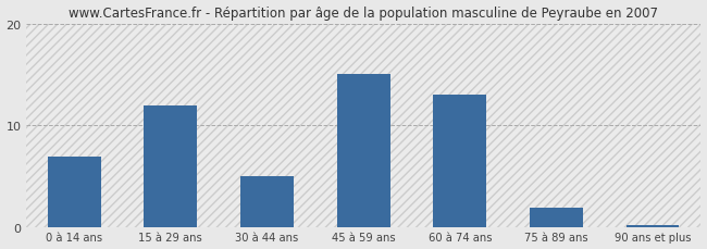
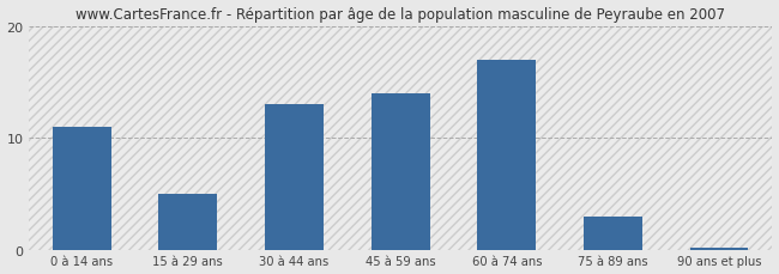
0 à 14 ans: 7.0 -> 11.0
15 à 29 ans: 12.0 -> 5.0
30 à 44 ans: 5.0 -> 13.0
45 à 59 ans: 15.0 -> 14.0
60 à 74 ans: 13.0 -> 17.0
75 à 89 ans: 2.0 -> 3.0
